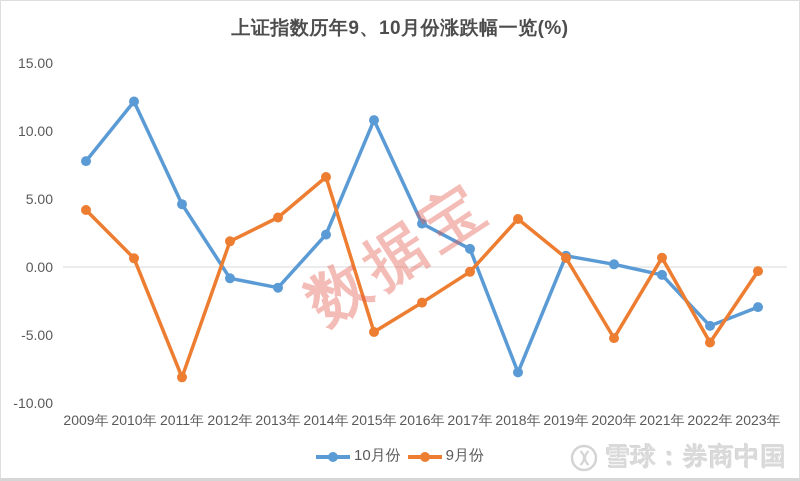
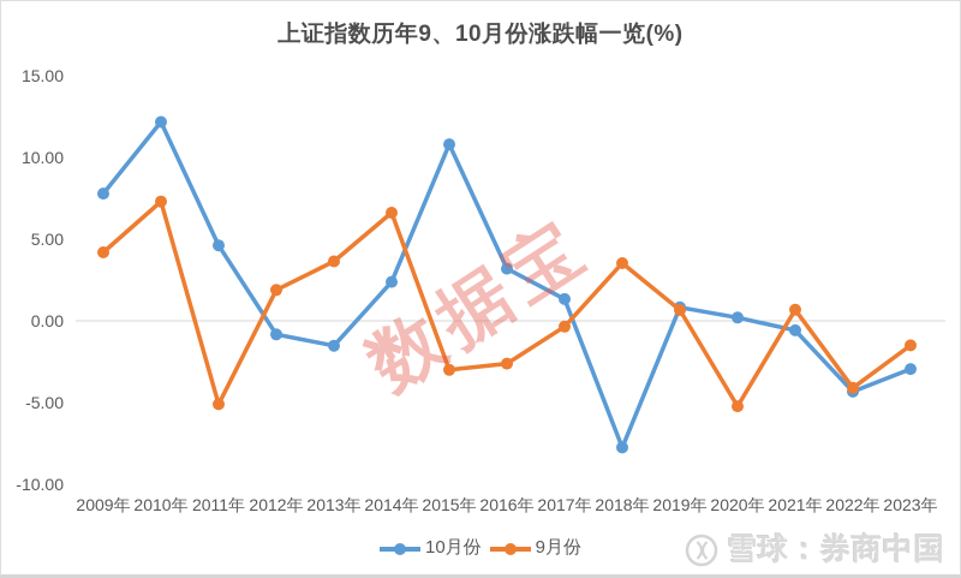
9月份/2010年: 0.6 -> 7.3
9月份/2011年: -8.1 -> -5.1
9月份/2015年: -4.8 -> -3.0
9月份/2022年: -5.5 -> -4.1
9月份/2023年: -0.3 -> -1.5
